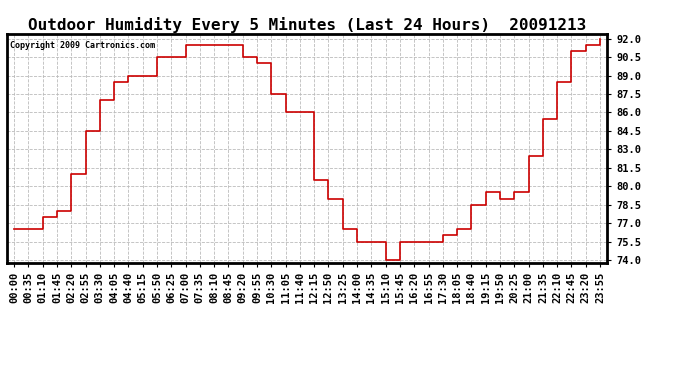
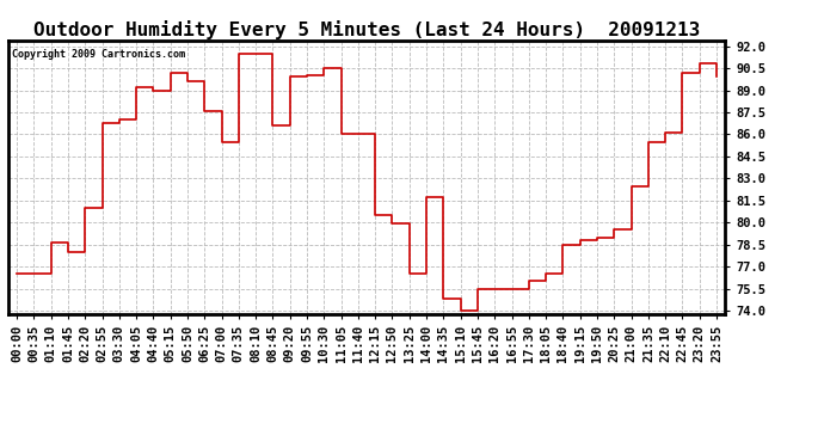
01:10: 77.5 -> 78.6
02:55: 84.5 -> 86.8
04:05: 88.5 -> 89.2
05:15: 89.0 -> 90.2
05:50: 90.5 -> 89.6
06:25: 90.5 -> 87.6
07:00: 91.5 -> 85.5
08:45: 91.5 -> 86.6
09:20: 90.5 -> 89.9
10:30: 87.5 -> 90.5
12:50: 79.0 -> 79.9
14:00: 75.5 -> 81.7
14:35: 75.5 -> 74.8
19:15: 79.5 -> 78.8
22:10: 88.5 -> 86.1
22:45: 91.0 -> 90.2
23:20: 91.5 -> 90.8
23:55: 92.0 -> 89.9
